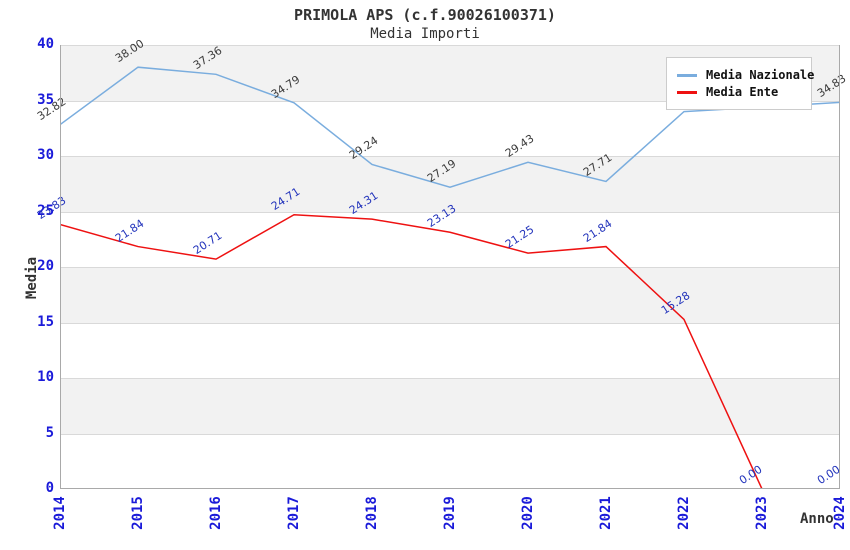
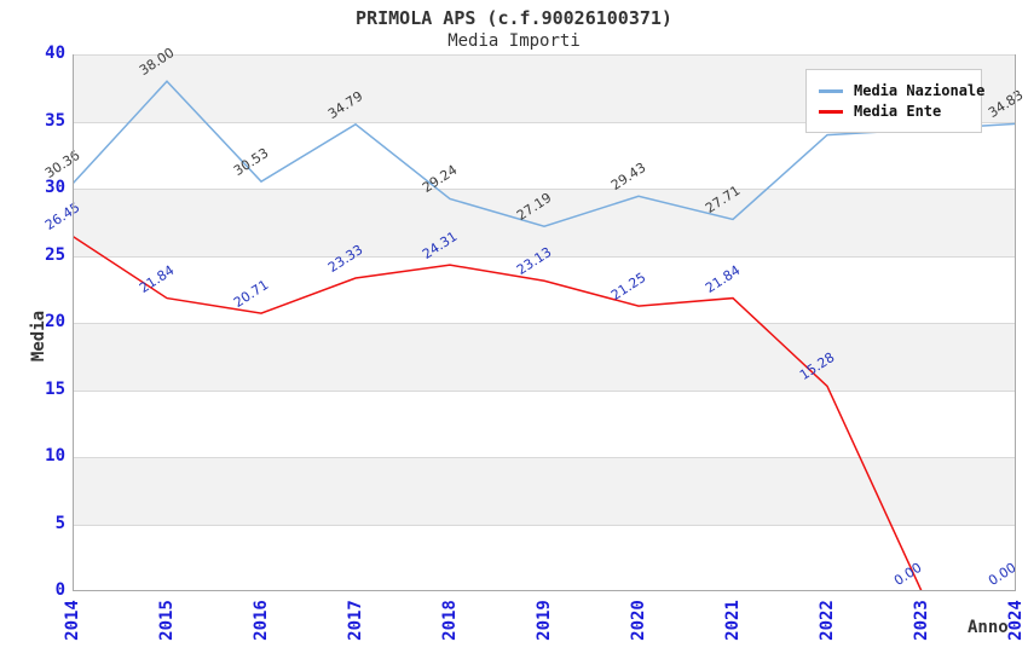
Media Nazionale/2014: 32.82 -> 30.36
Media Ente/2014: 23.83 -> 26.45
Media Nazionale/2016: 37.36 -> 30.53
Media Ente/2017: 24.71 -> 23.33
